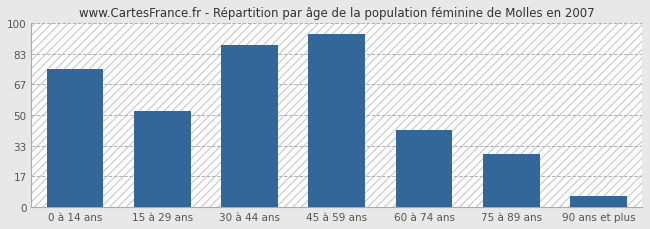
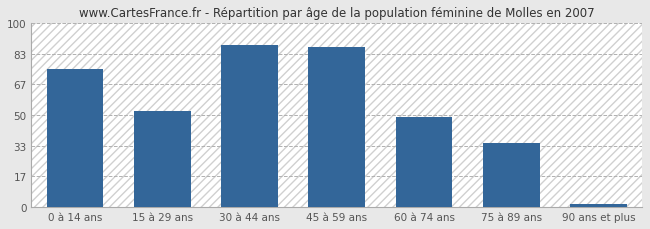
45 à 59 ans: 94 -> 87
60 à 74 ans: 42 -> 49
75 à 89 ans: 29 -> 35
90 ans et plus: 6 -> 2
